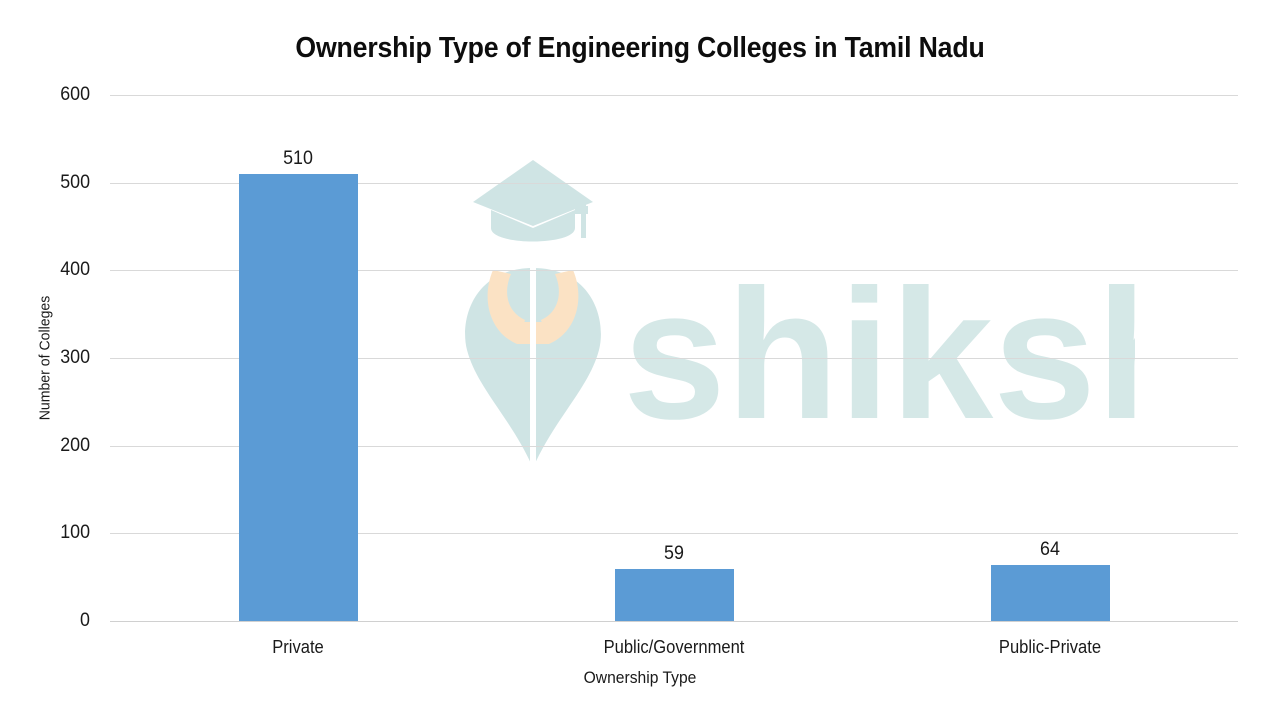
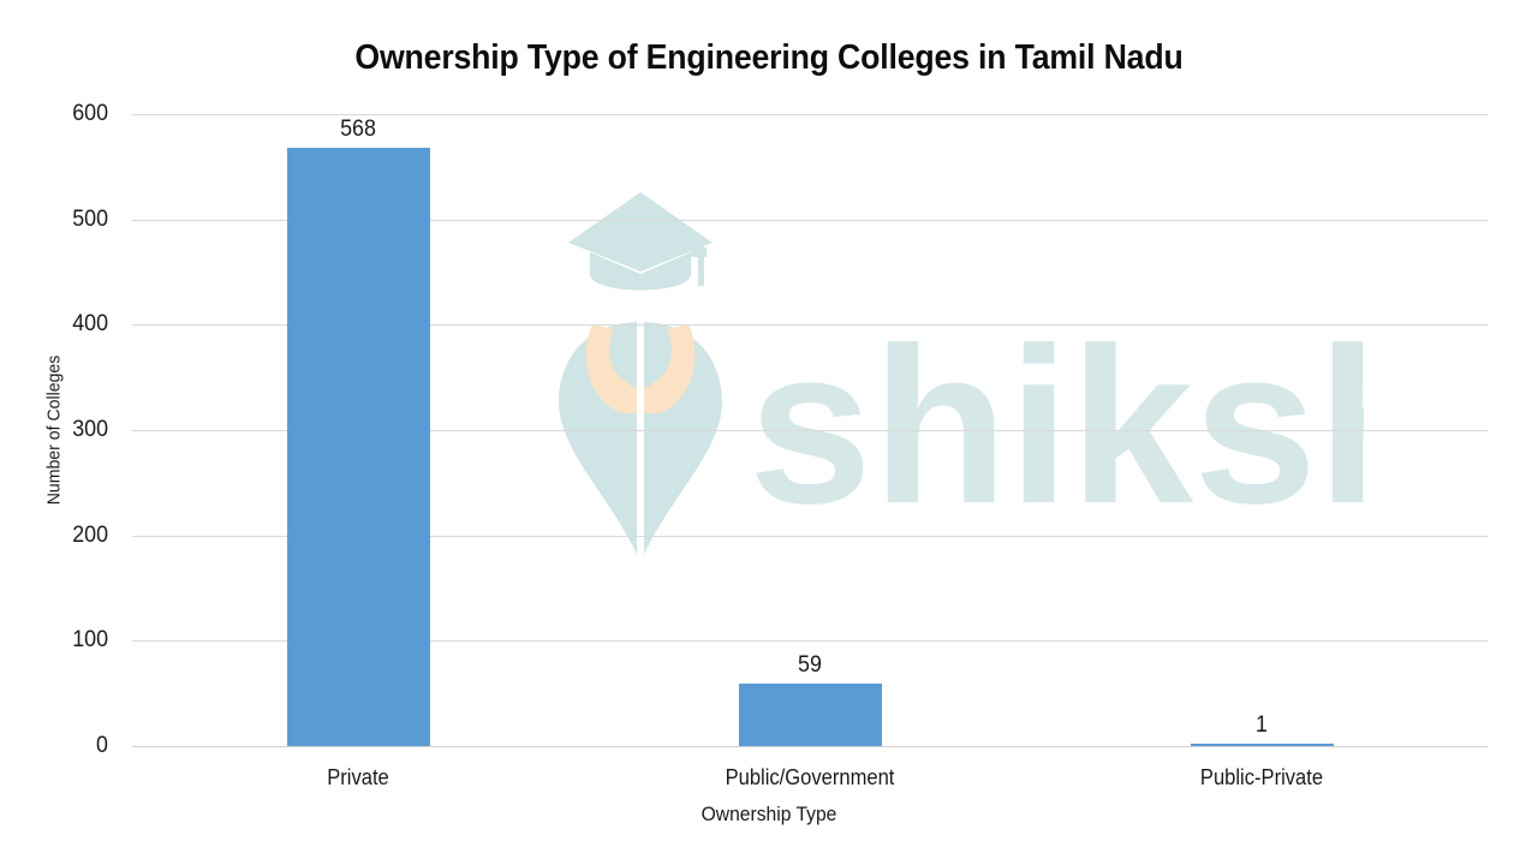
Private: 510 -> 568
Public-Private: 64 -> 1
